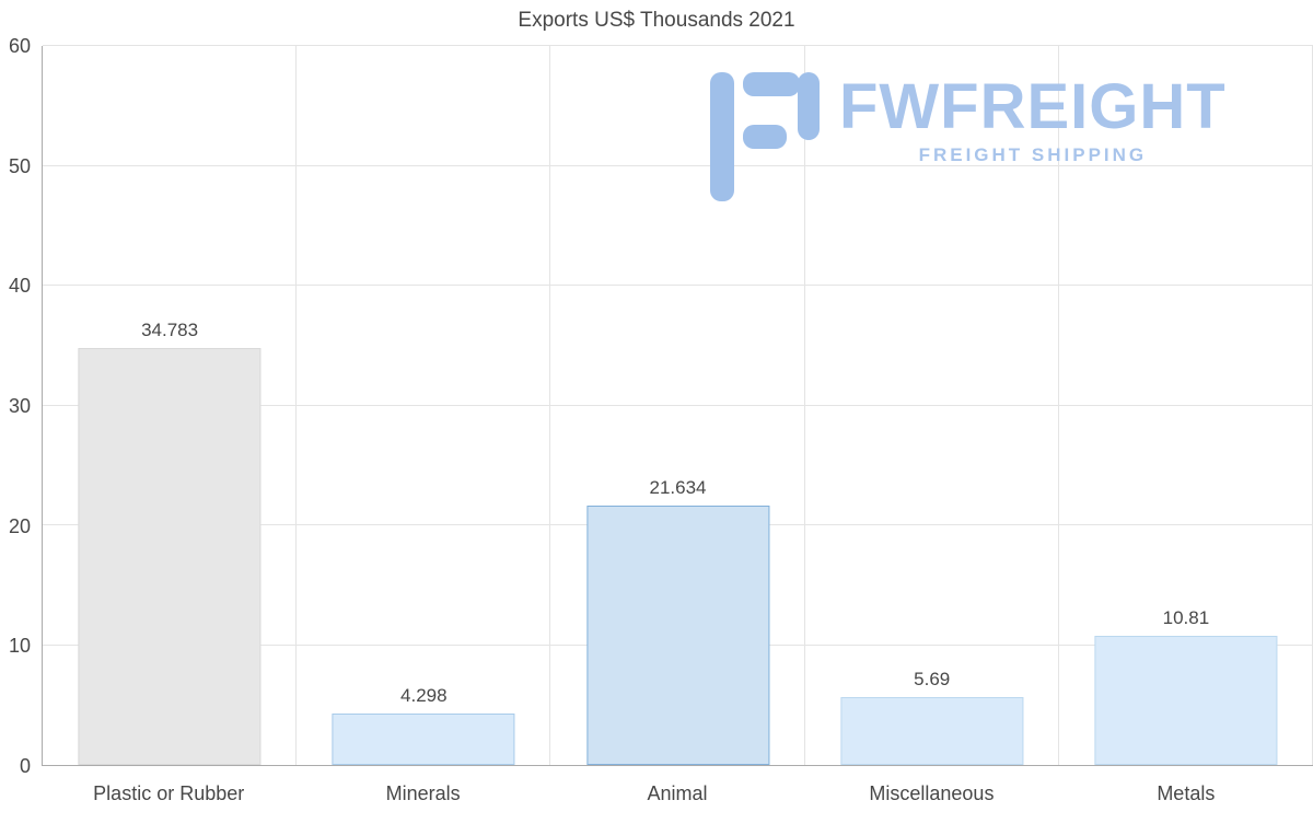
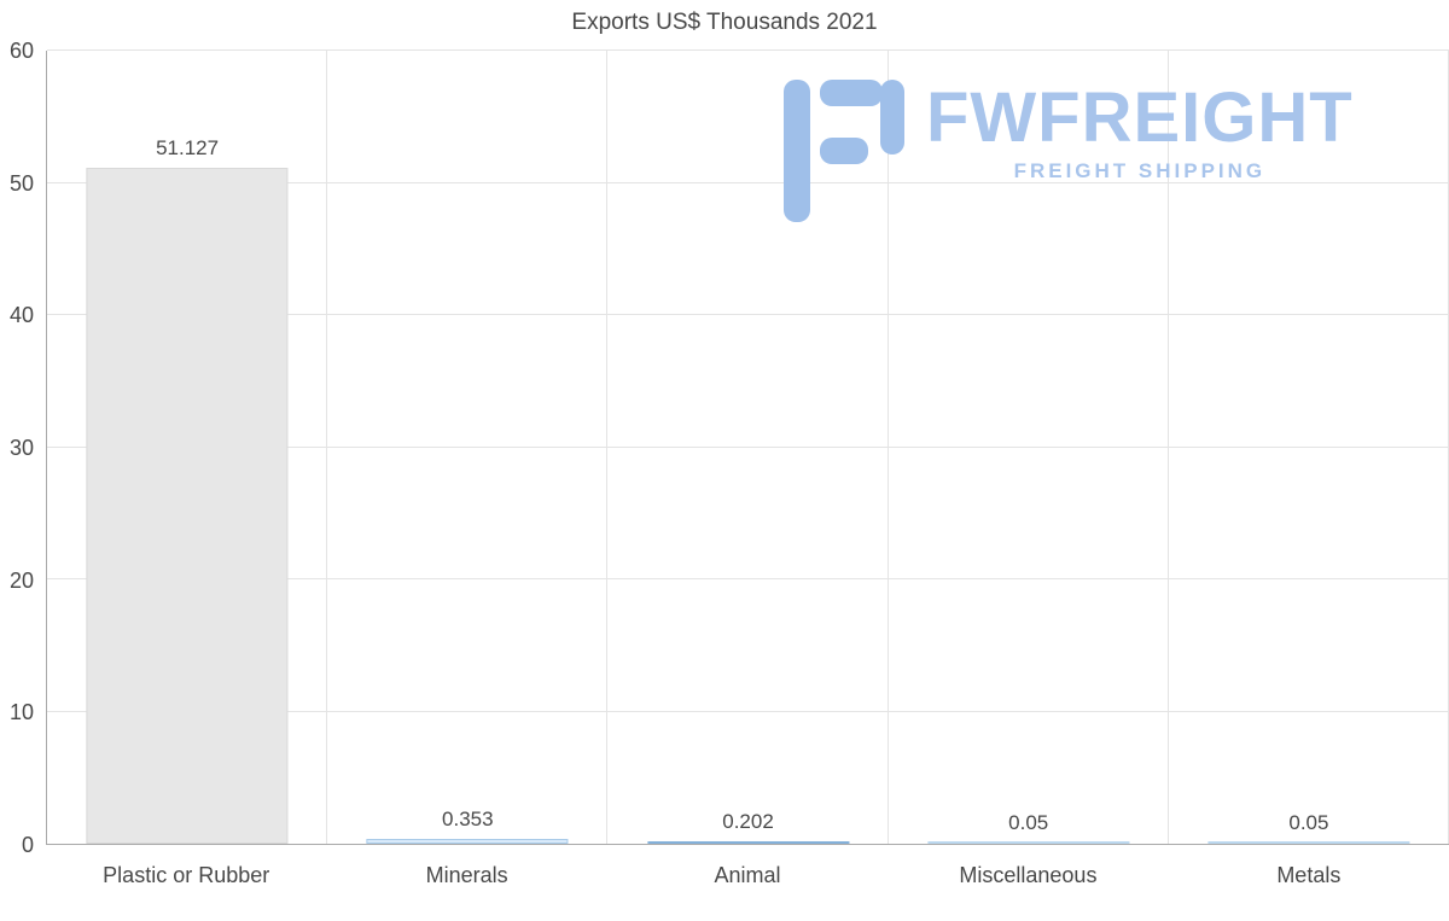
Plastic or Rubber: 34.783 -> 51.127
Minerals: 4.298 -> 0.353
Animal: 21.634 -> 0.202
Miscellaneous: 5.69 -> 0.05
Metals: 10.81 -> 0.05
